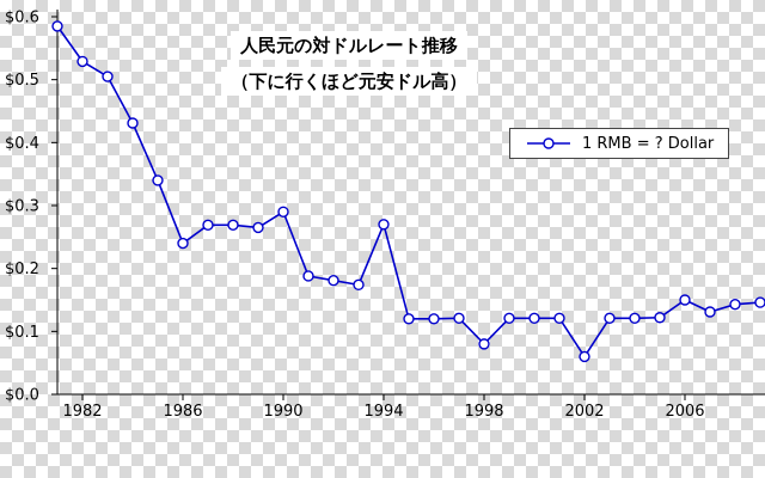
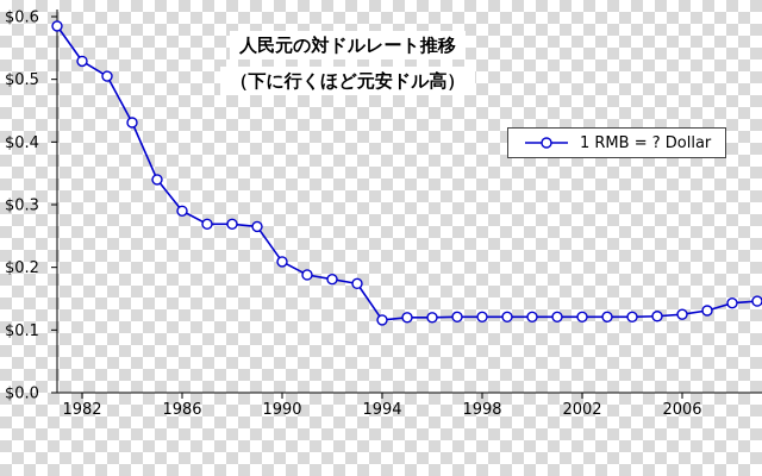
1986: $0.24 -> $0.29
1990: $0.29 -> $0.21
1994: $0.27 -> $0.12
1998: $0.08 -> $0.12
2002: $0.06 -> $0.12
2006: $0.15 -> $0.12
